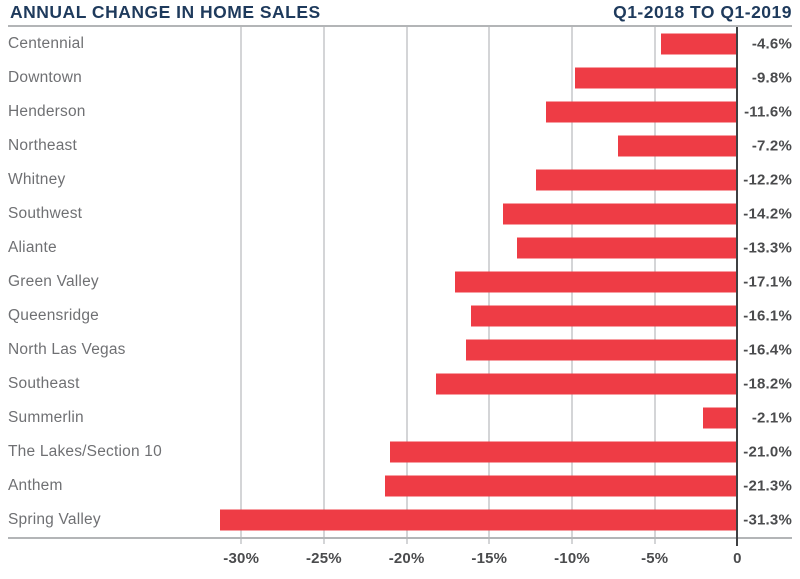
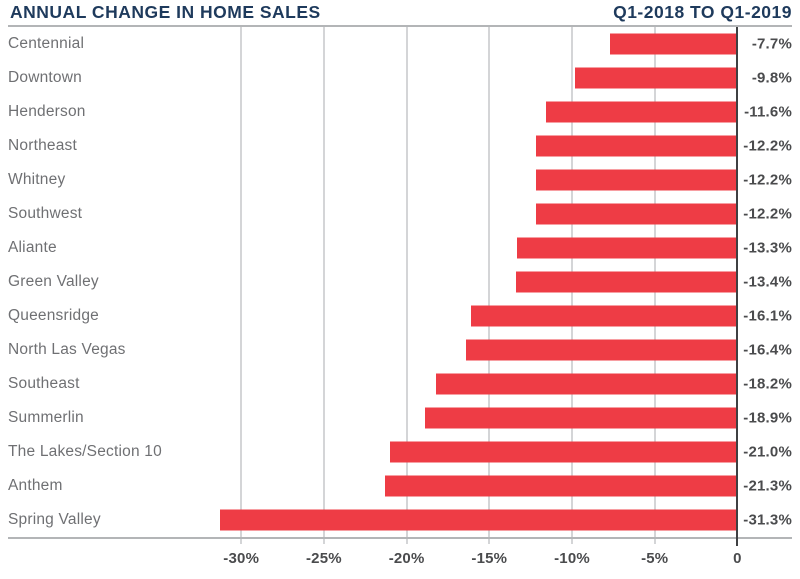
Centennial: -4.6% -> -7.7%
Northeast: -7.2% -> -12.2%
Southwest: -14.2% -> -12.2%
Green Valley: -17.1% -> -13.4%
Summerlin: -2.1% -> -18.9%
